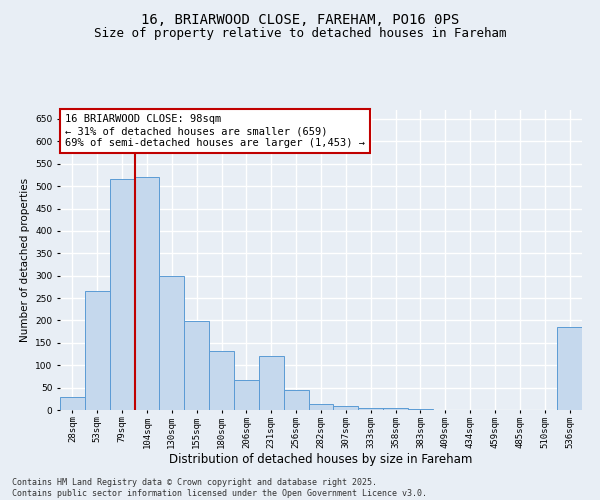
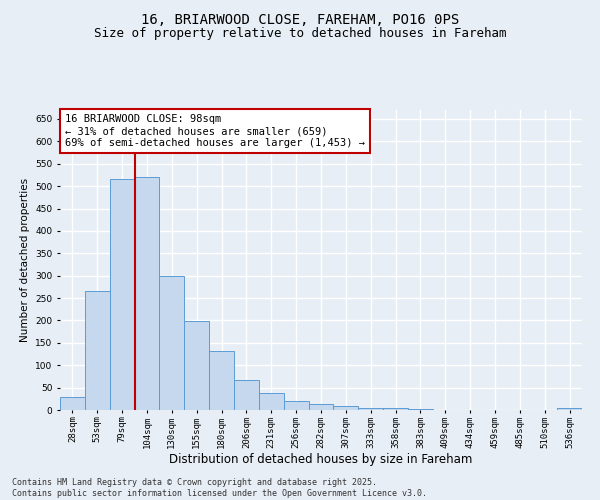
231sqm: 120 -> 38
256sqm: 45 -> 20
536sqm: 185 -> 4
